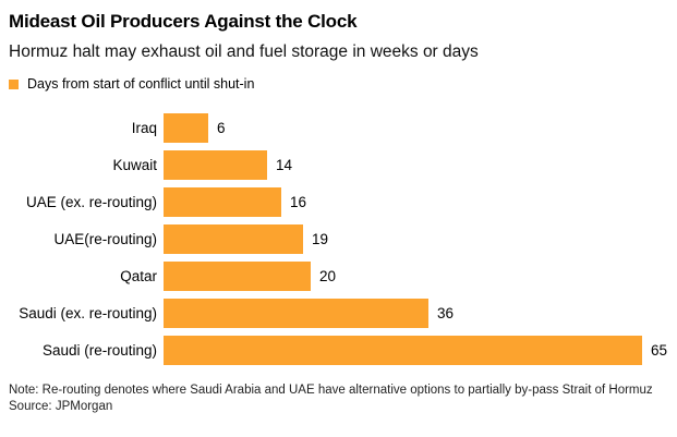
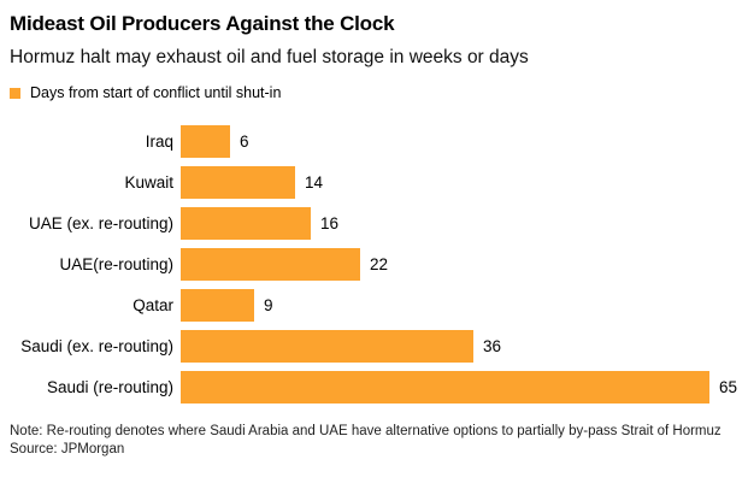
UAE(re-routing): 19 -> 22
Qatar: 20 -> 9
